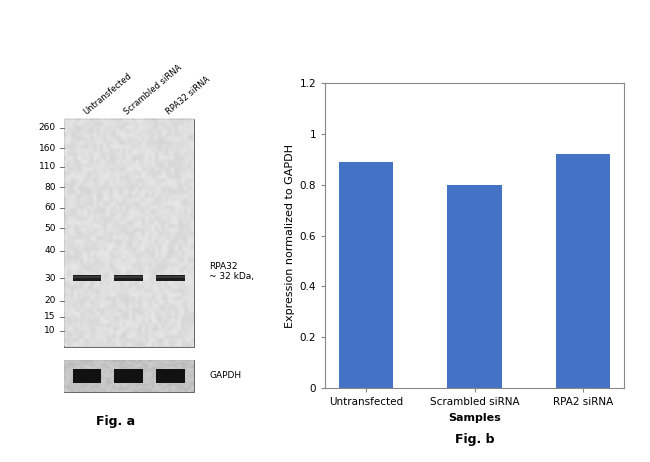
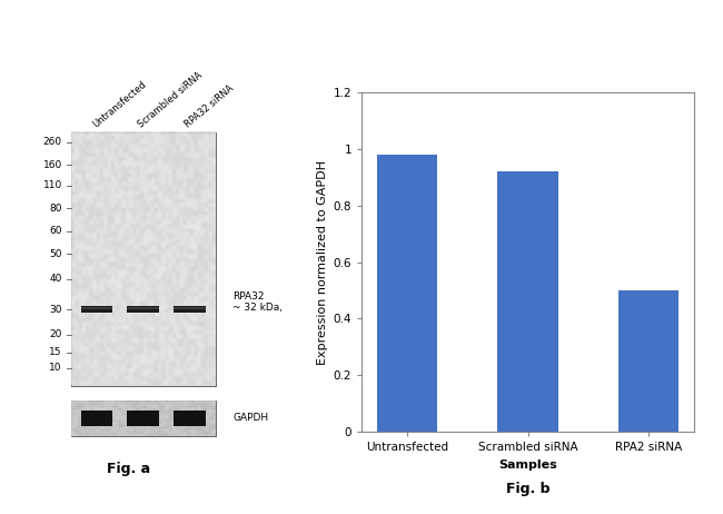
Untransfected: 0.89 -> 0.98
Scrambled siRNA: 0.80 -> 0.92
RPA2 siRNA: 0.92 -> 0.50
